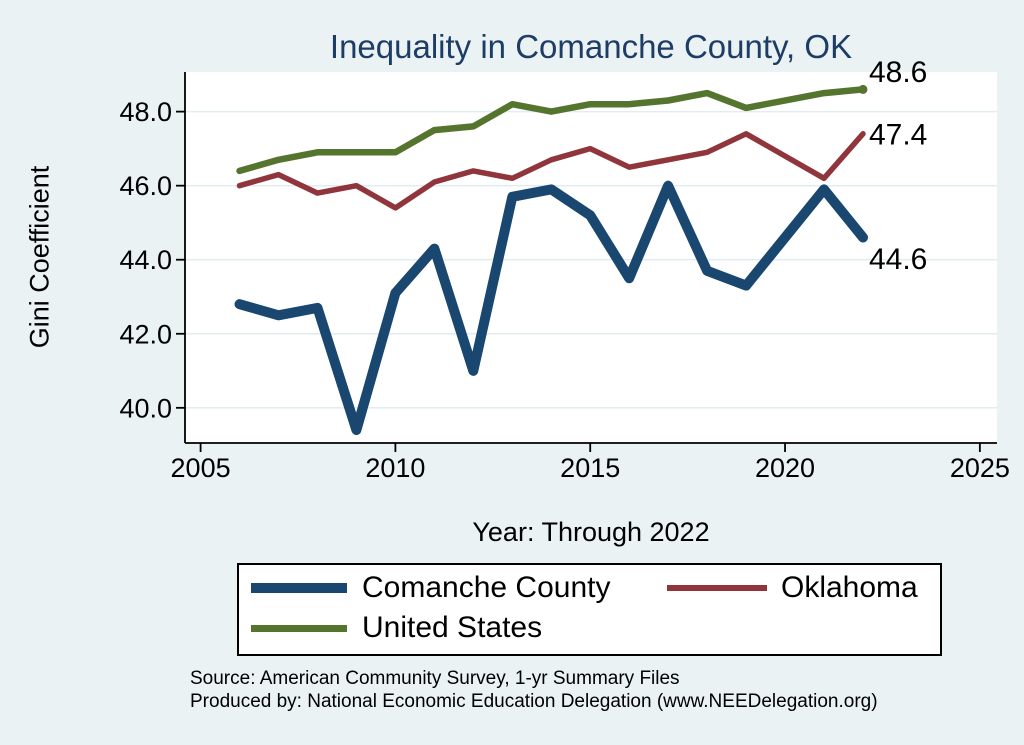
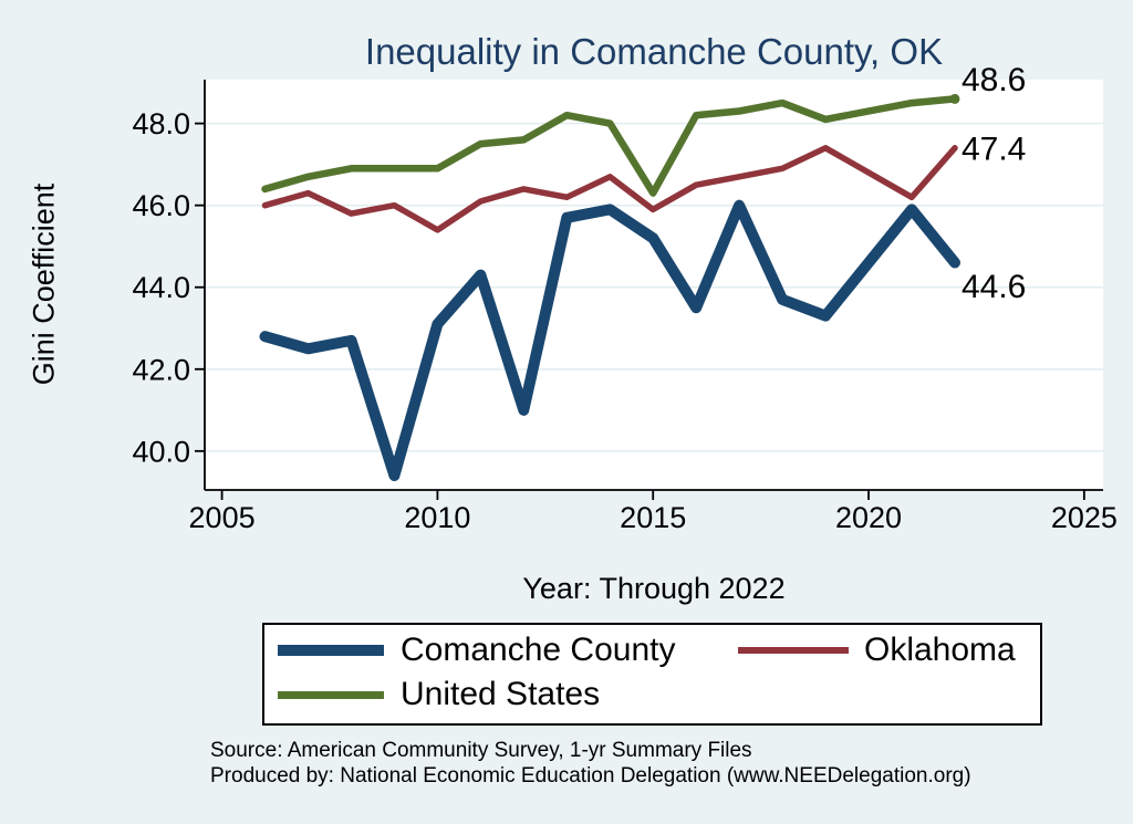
Oklahoma/2015: 47.0 -> 45.9
United States/2015: 48.2 -> 46.3
